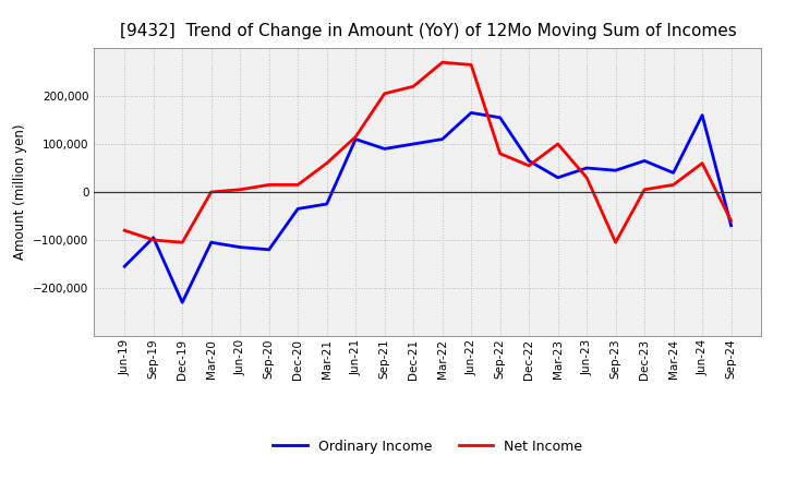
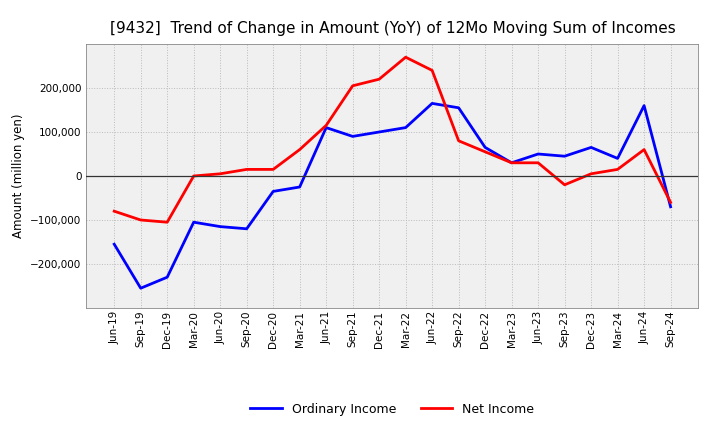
Ordinary Income/Sep-19: -95,000 -> -255,000
Net Income/Jun-22: 265,000 -> 240,000
Net Income/Mar-23: 100,000 -> 30,000
Net Income/Sep-23: -105,000 -> -20,000
